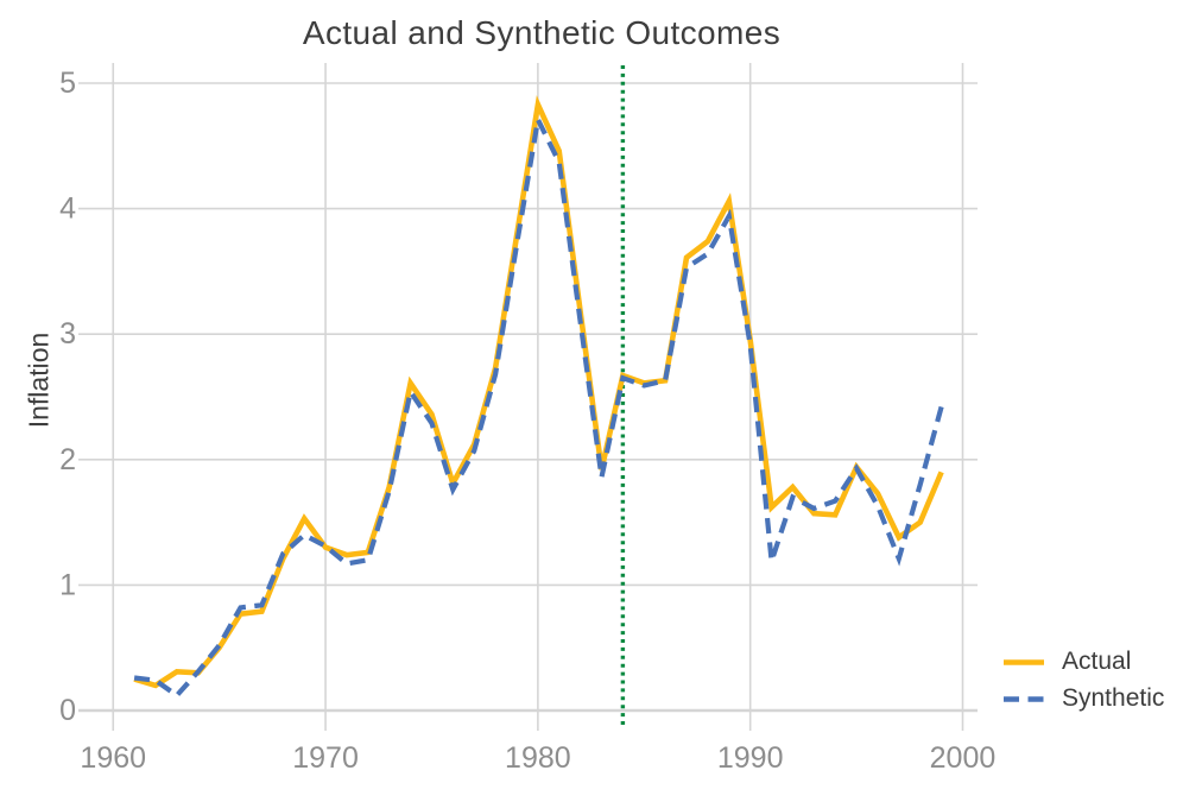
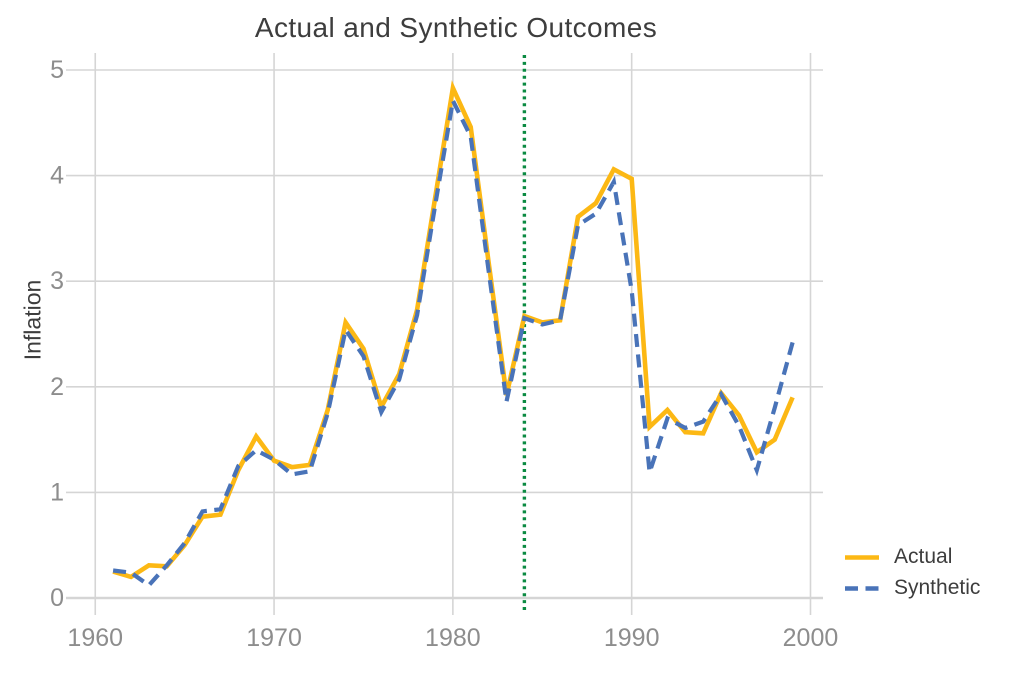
Actual/1990: 2.95 -> 3.97
